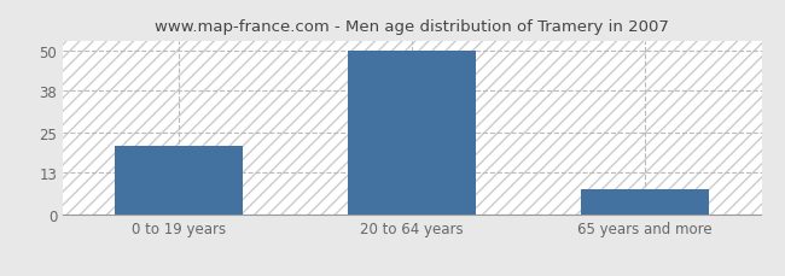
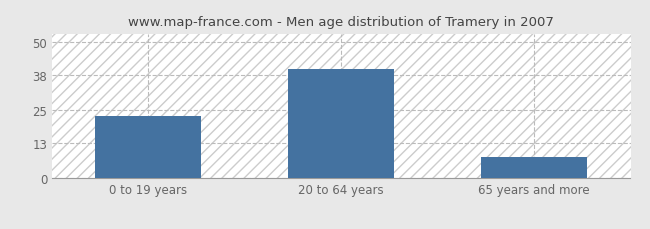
0 to 19 years: 21 -> 23
20 to 64 years: 50 -> 40
